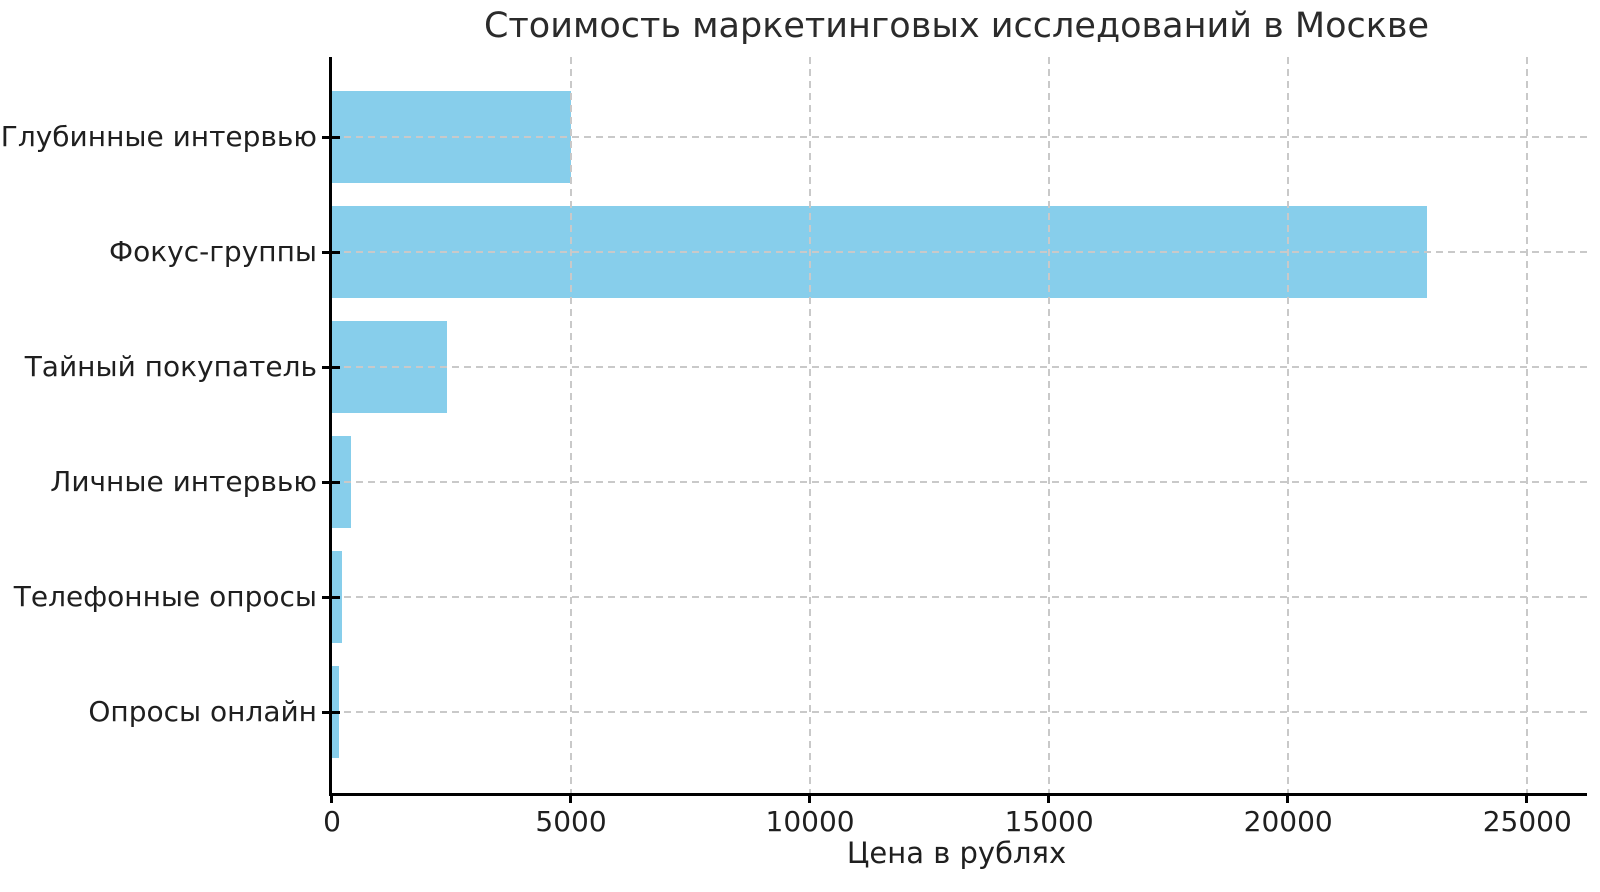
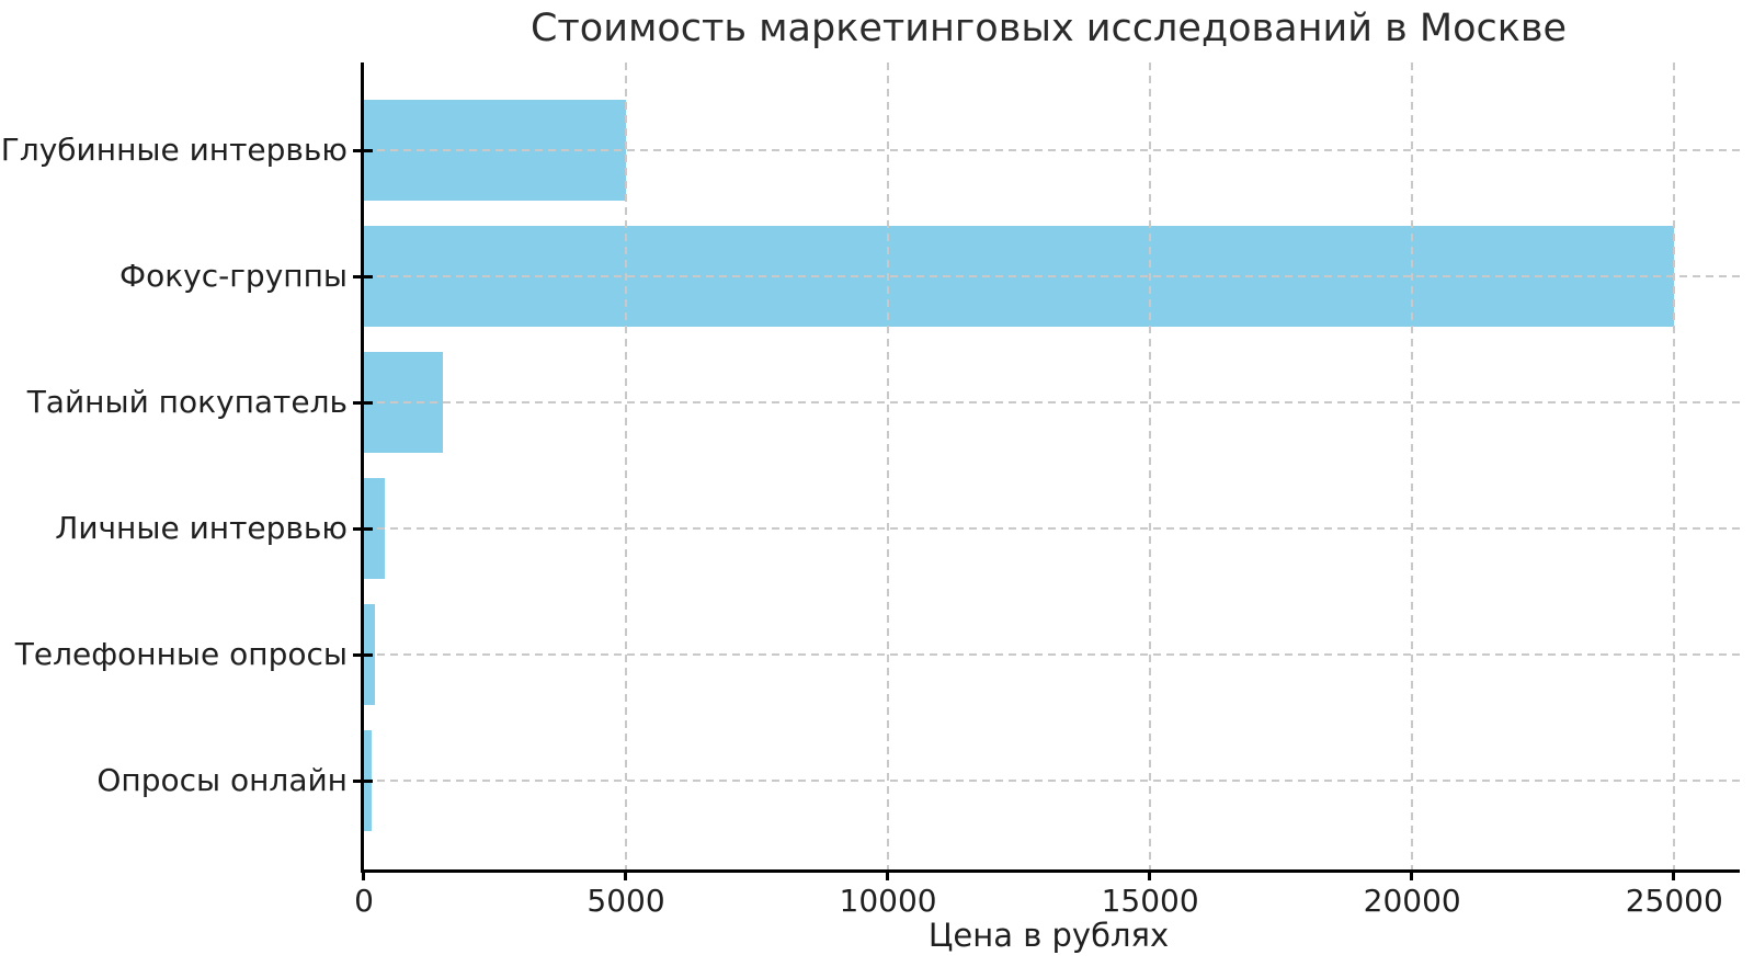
Фокус-группы: 22900 -> 25000
Тайный покупатель: 2400 -> 1500
